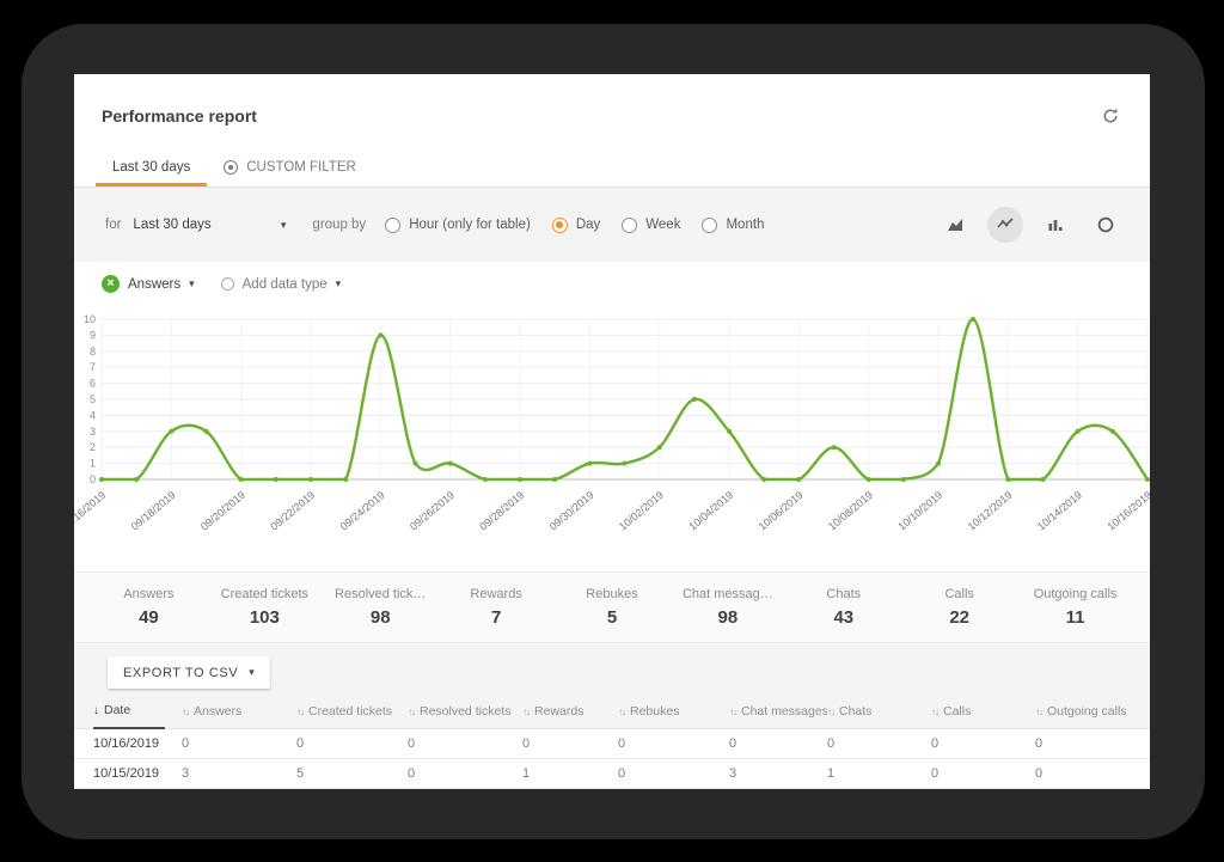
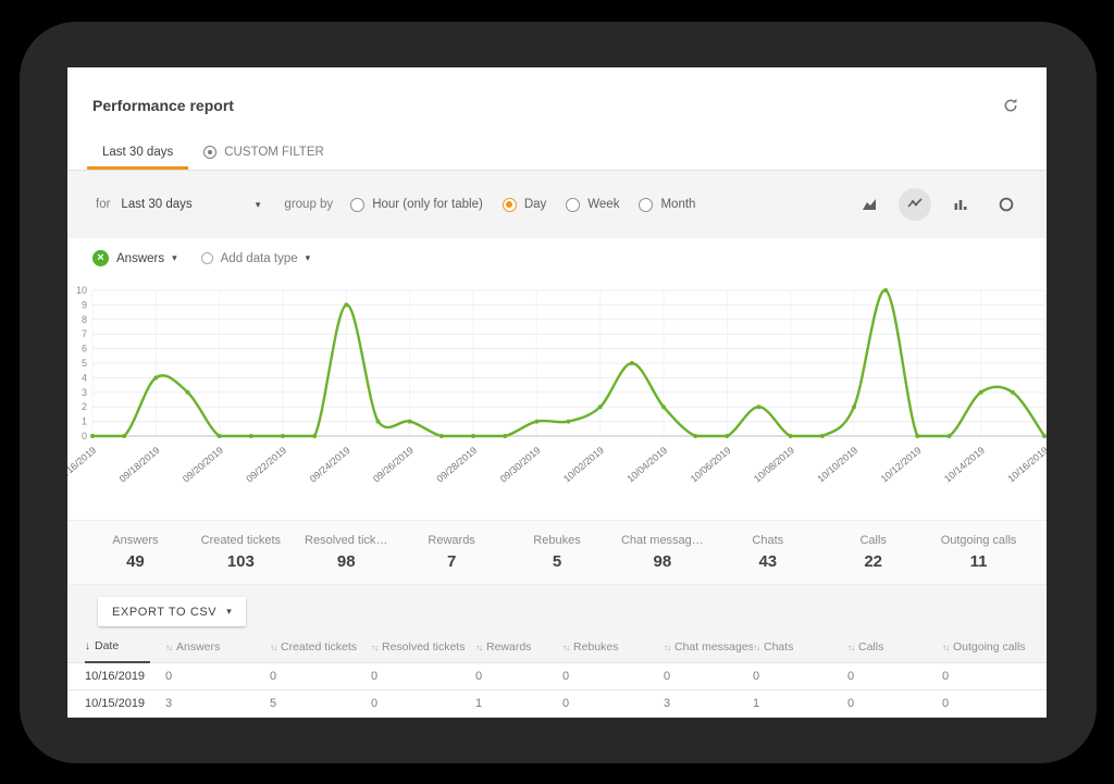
09/18/2019: 3 -> 4
10/04/2019: 3 -> 2
10/10/2019: 1 -> 2
